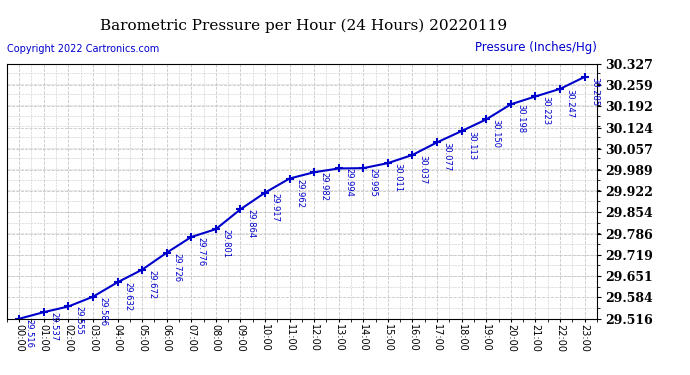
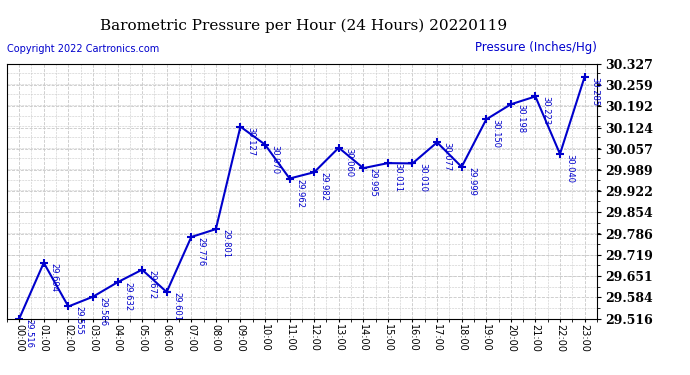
01:00: 29.537 -> 29.694
06:00: 29.726 -> 29.601
09:00: 29.864 -> 30.127
10:00: 29.917 -> 30.070
13:00: 29.994 -> 30.060
16:00: 30.037 -> 30.010
18:00: 30.113 -> 29.999
22:00: 30.247 -> 30.040
